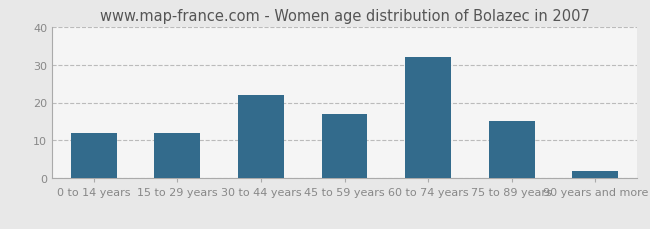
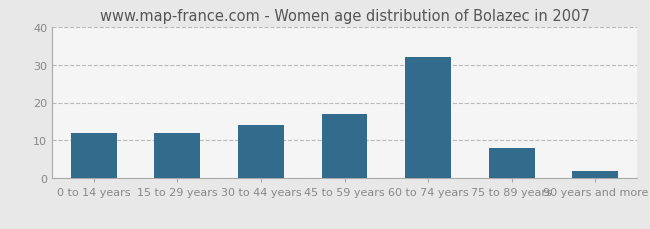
30 to 44 years: 22 -> 14
75 to 89 years: 15 -> 8
